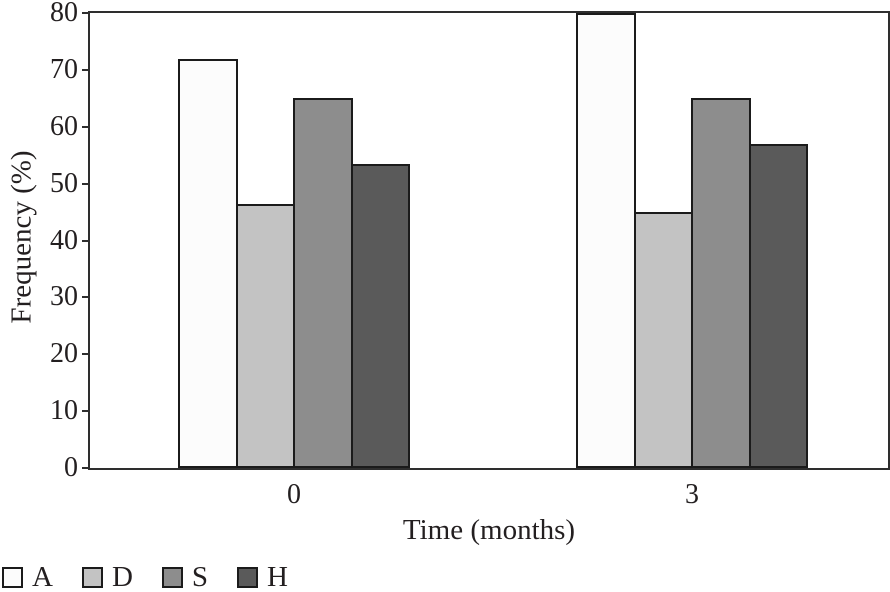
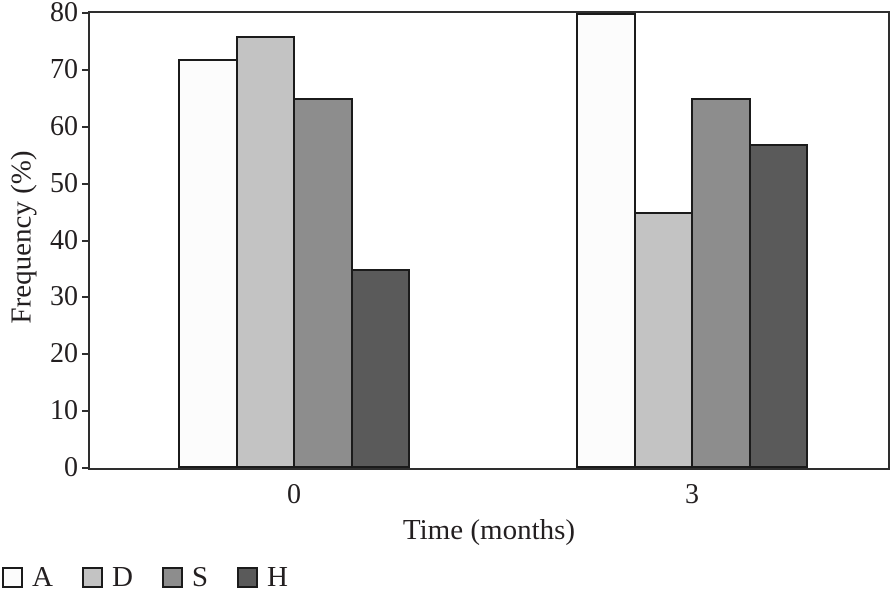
D/0: 46 -> 76
H/0: 54 -> 35
